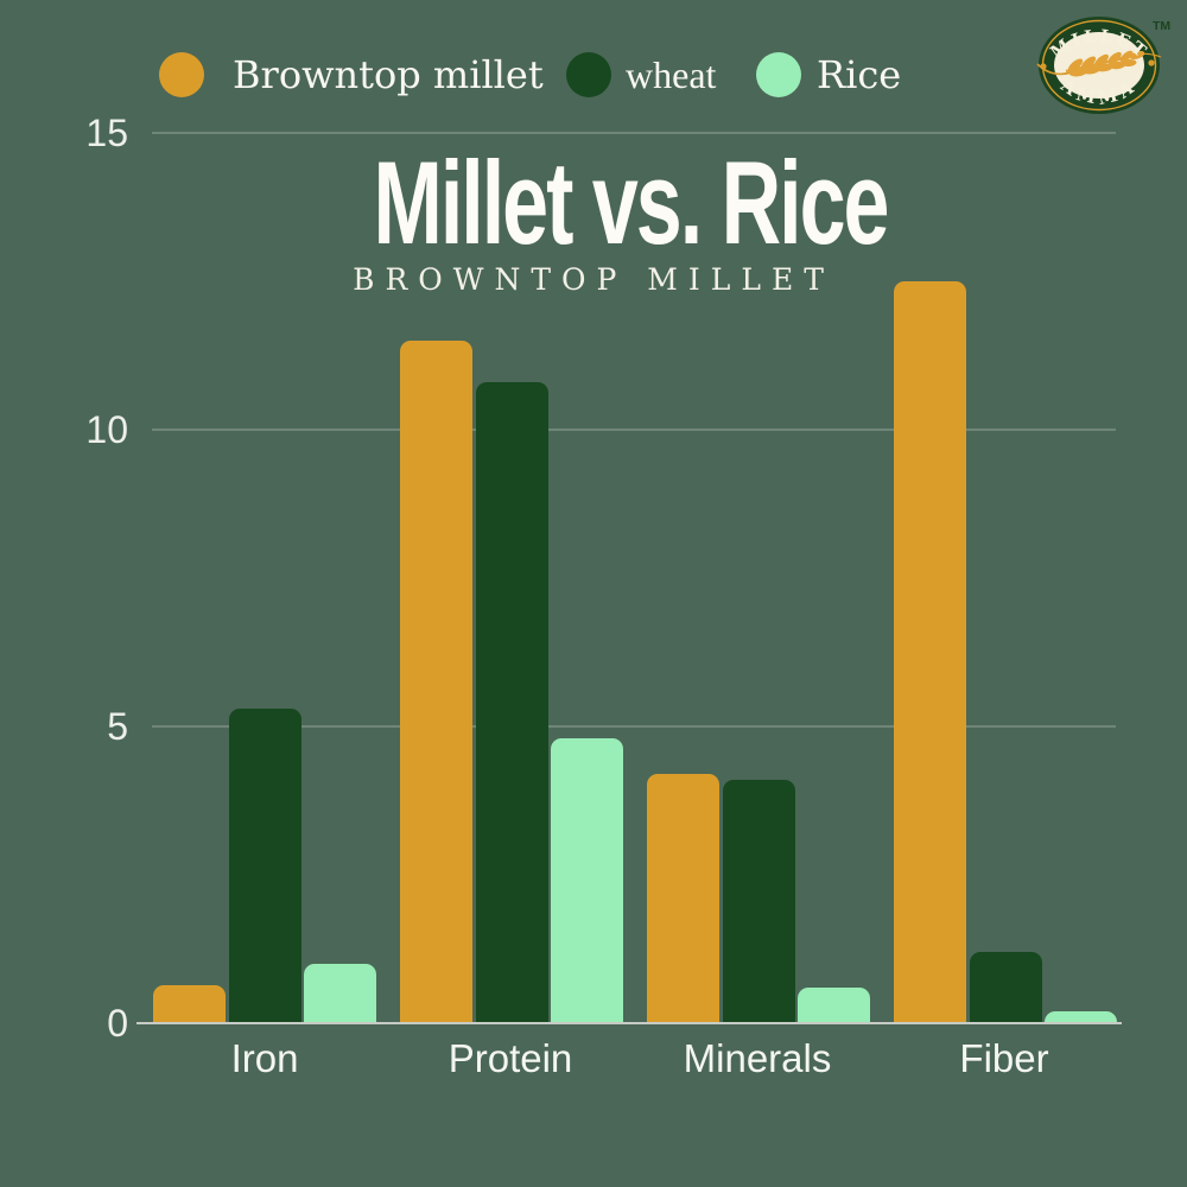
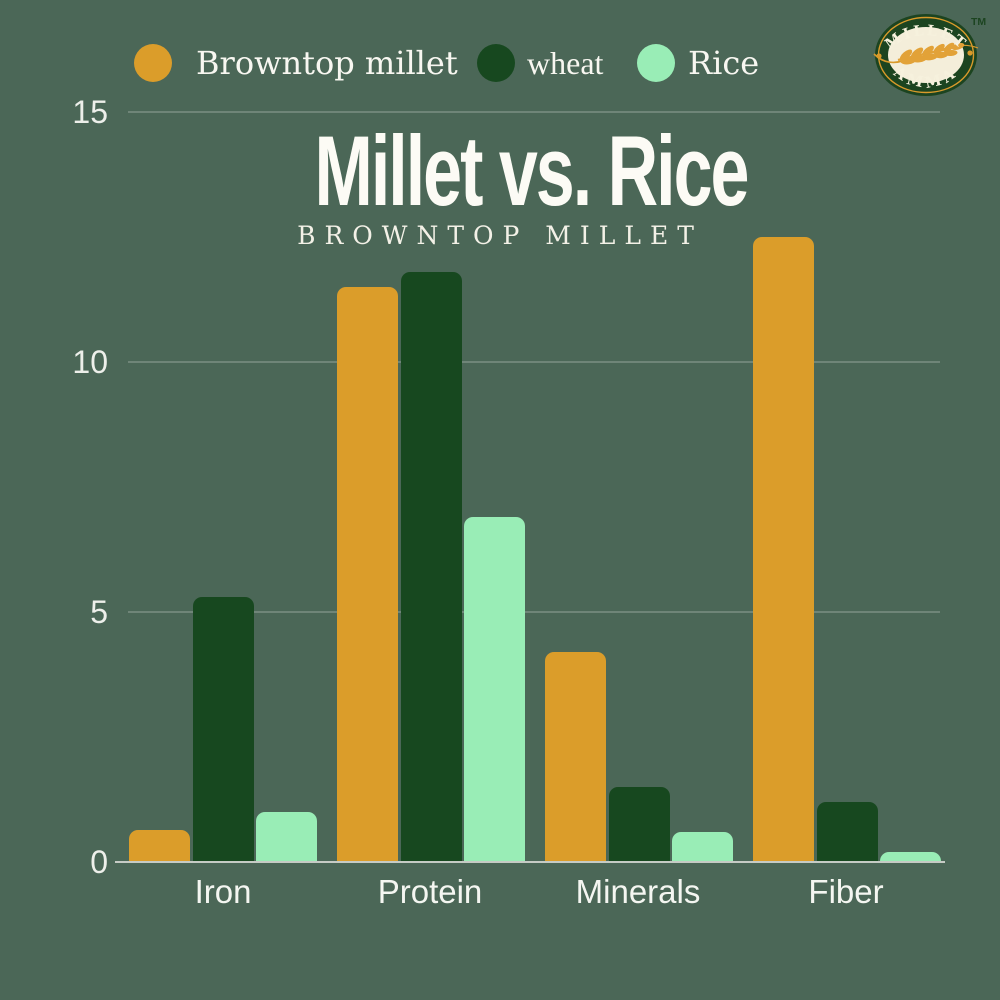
wheat/Protein: 10.8 -> 11.8
Rice/Protein: 4.8 -> 6.9
wheat/Minerals: 4.1 -> 1.5
